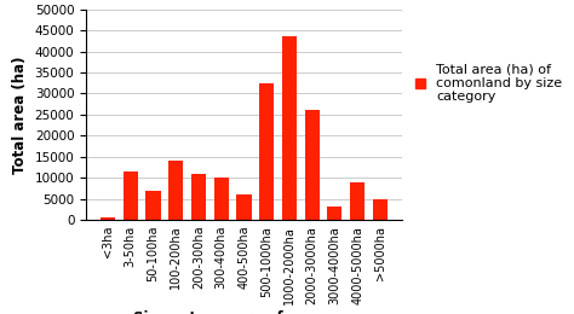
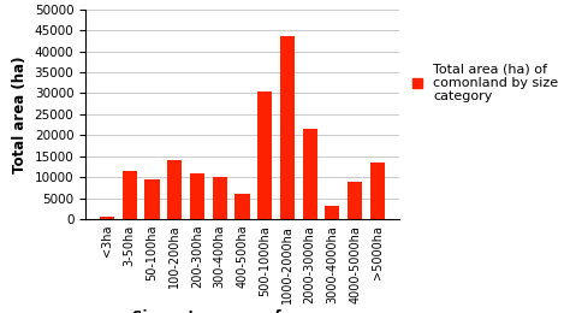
50-100ha: 7000 -> 9500
500-1000ha: 32500 -> 30500
2000-3000ha: 26000 -> 21500
>5000ha: 5000 -> 13500
